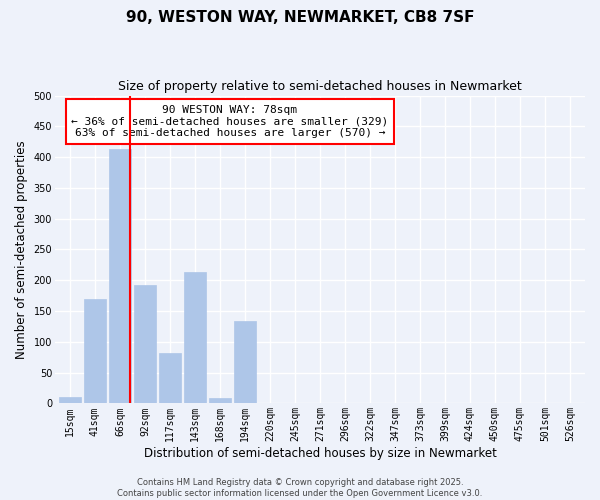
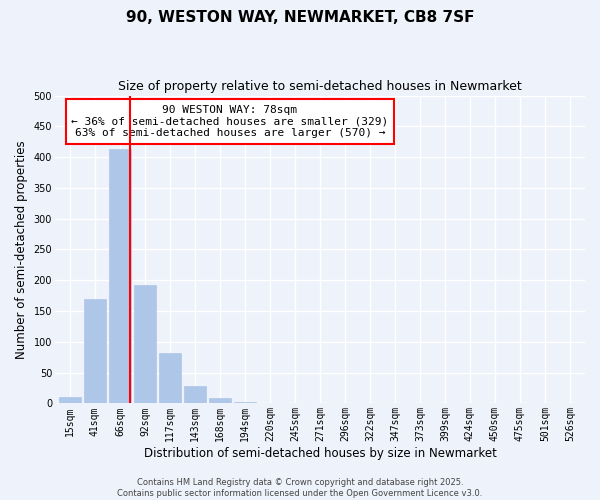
143sqm: 214 -> 29
194sqm: 134 -> 2
